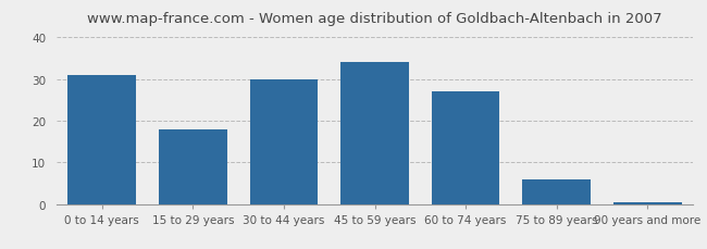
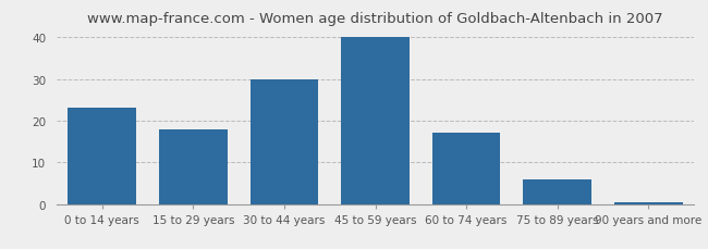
0 to 14 years: 31.0 -> 23.0
45 to 59 years: 34.0 -> 40.0
60 to 74 years: 27.0 -> 17.0
